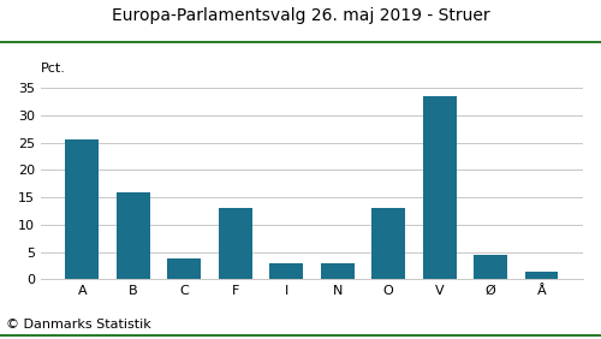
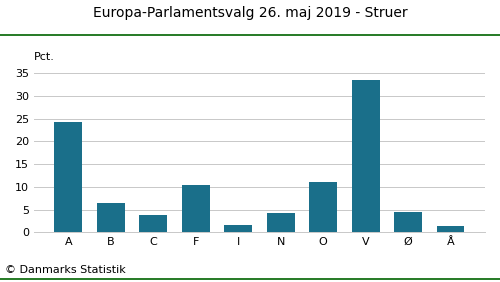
A: 25.5 -> 24.2
B: 16.0 -> 6.4
F: 13.0 -> 10.5
I: 3.0 -> 1.7
N: 3.0 -> 4.3
O: 13.0 -> 11.0
